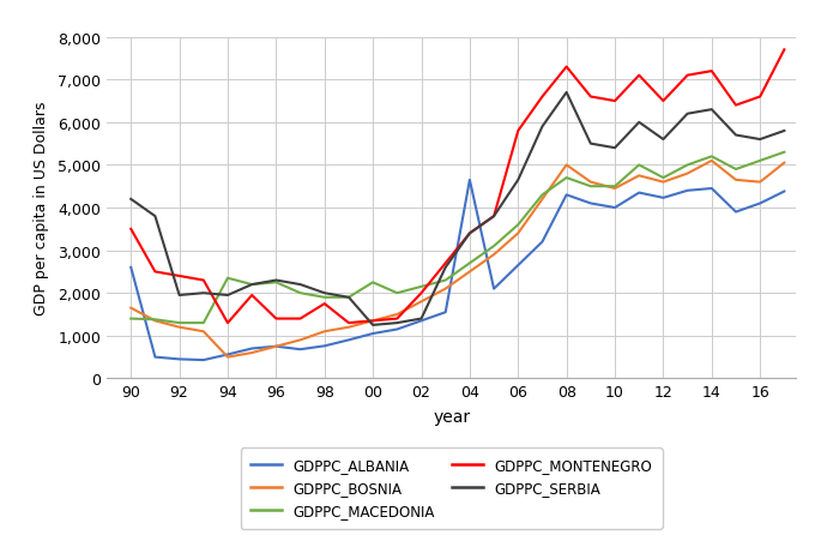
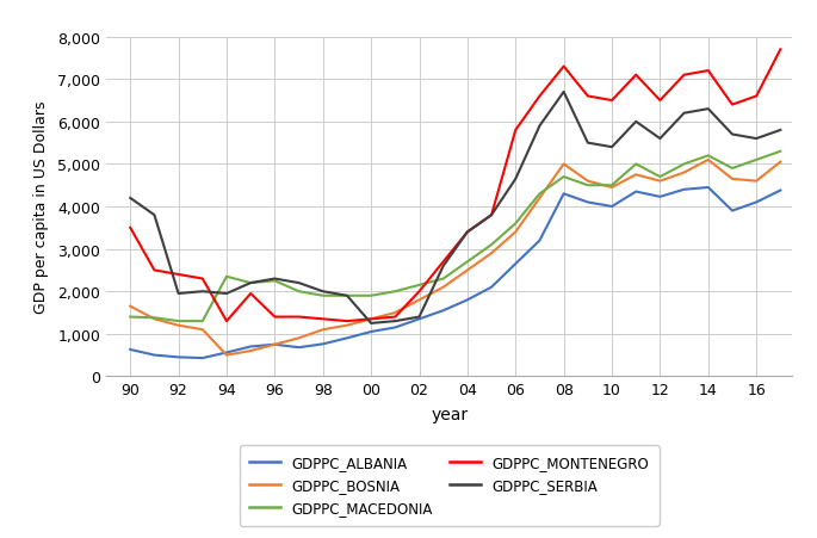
GDPPC_ALBANIA/90: 2,600 -> 630
GDPPC_MONTENEGRO/98: 1,750 -> 1,350
GDPPC_MACEDONIA/00: 2,250 -> 1,900
GDPPC_ALBANIA/04: 4,650 -> 1,800
